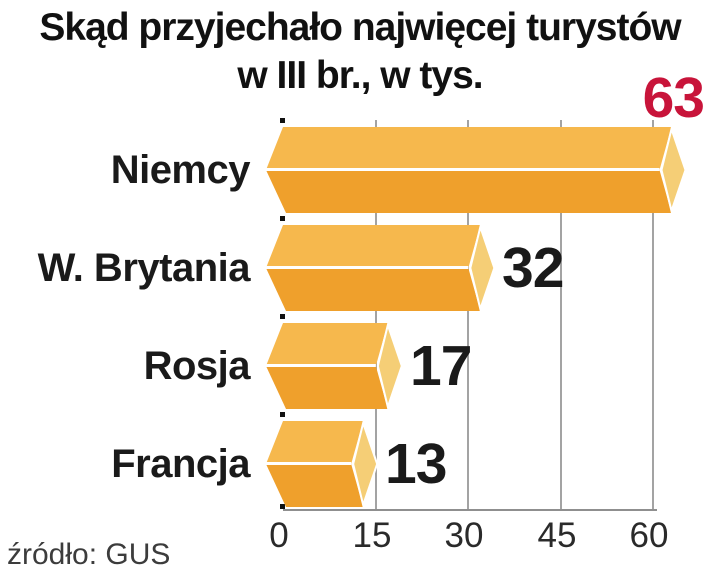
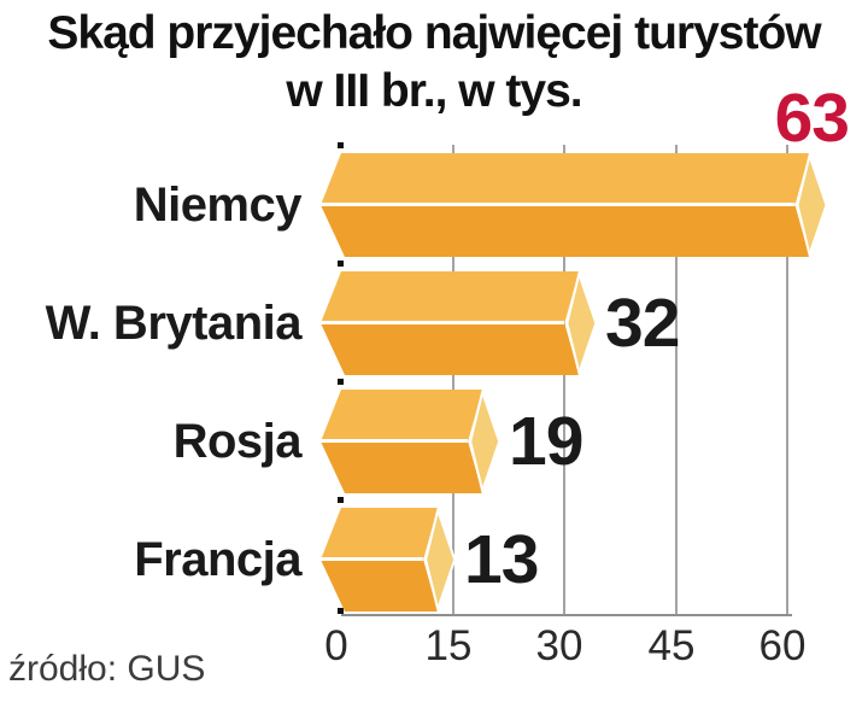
Rosja: 17 -> 19
